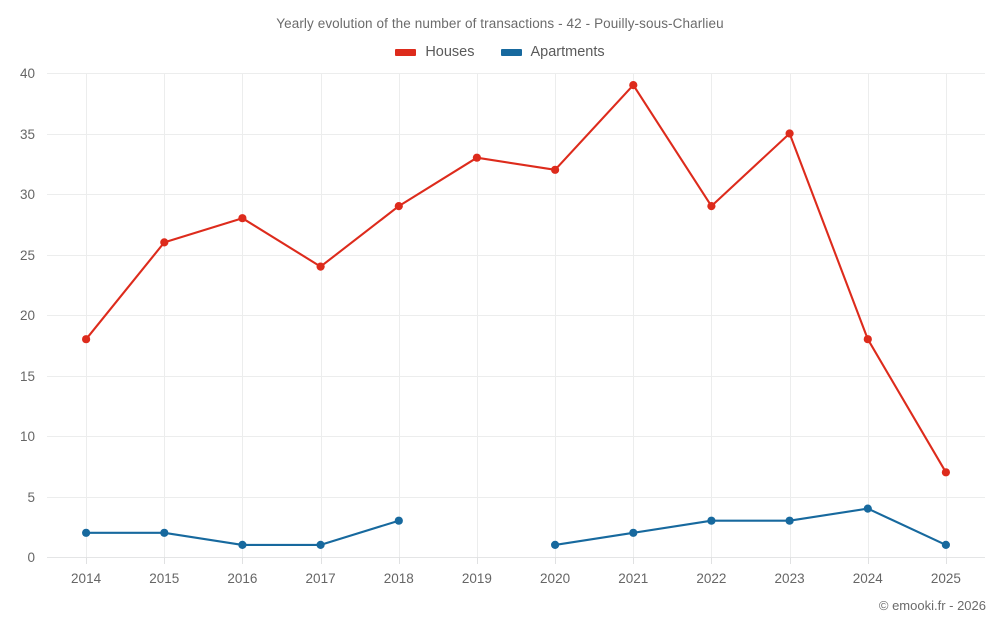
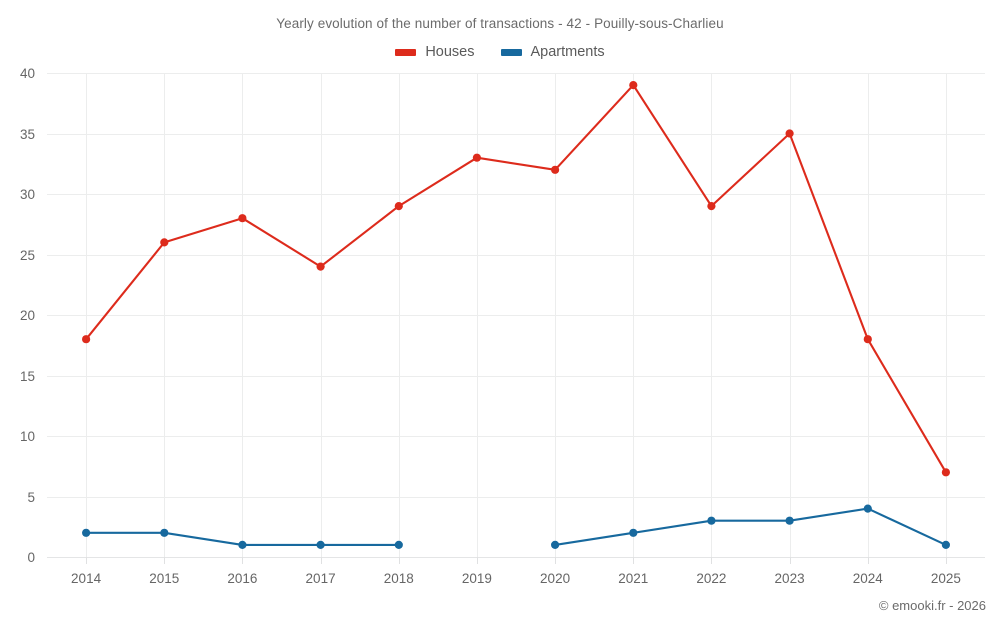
Apartments/2018: 3 -> 1
